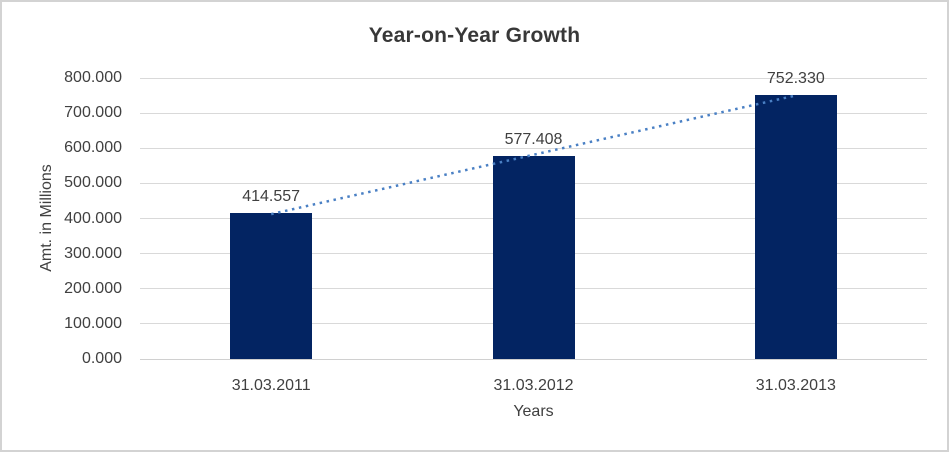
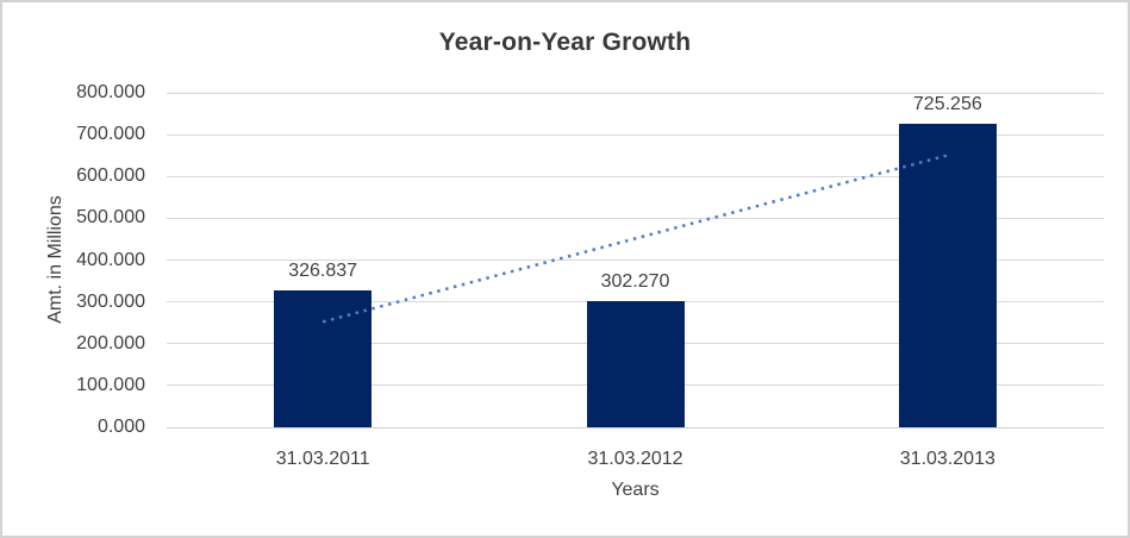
31.03.2011: 414.557 -> 326.837
31.03.2012: 577.408 -> 302.270
31.03.2013: 752.330 -> 725.256
